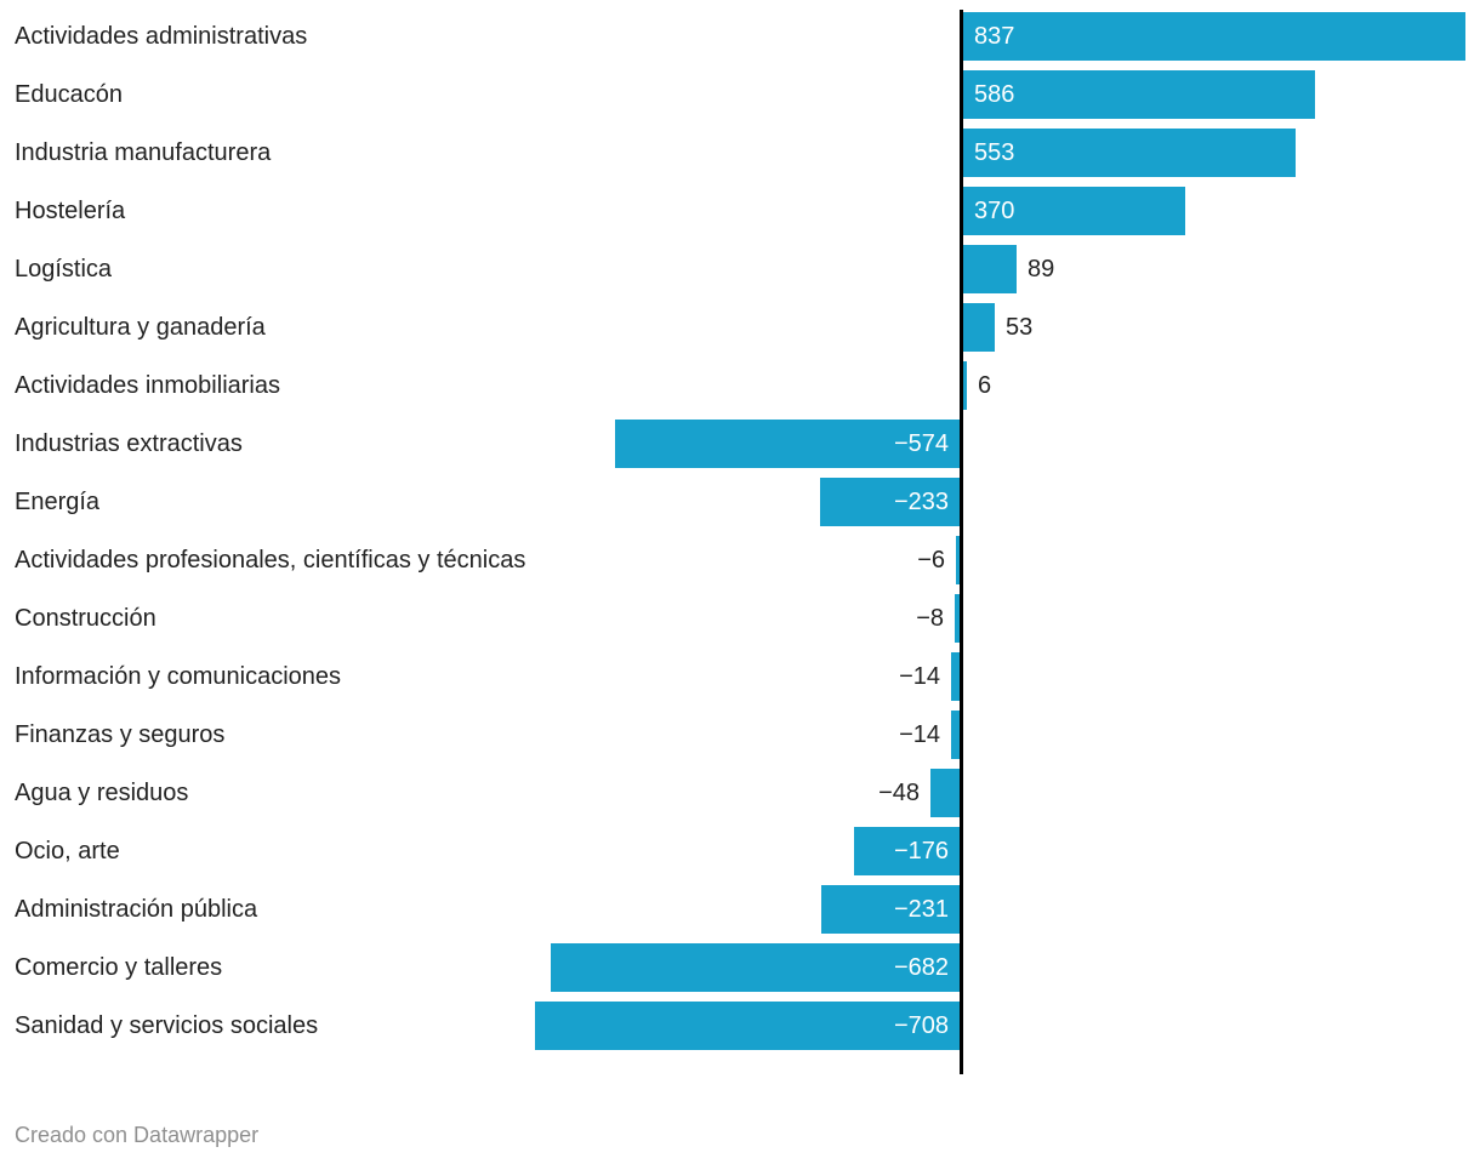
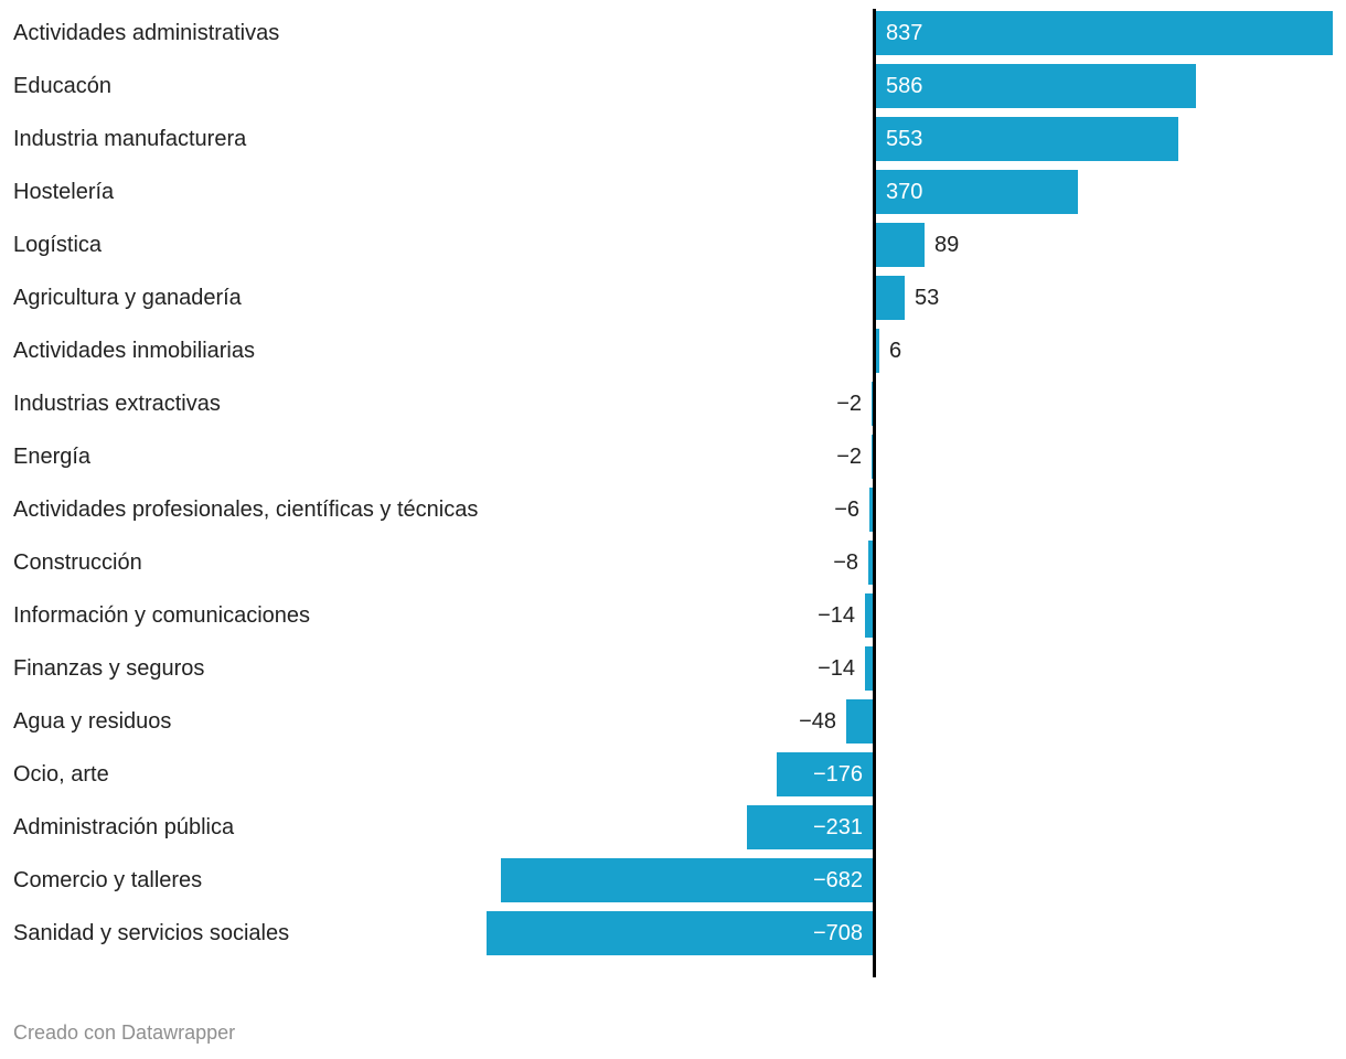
Industrias extractivas: −574 -> −2
Energía: −233 -> −2
